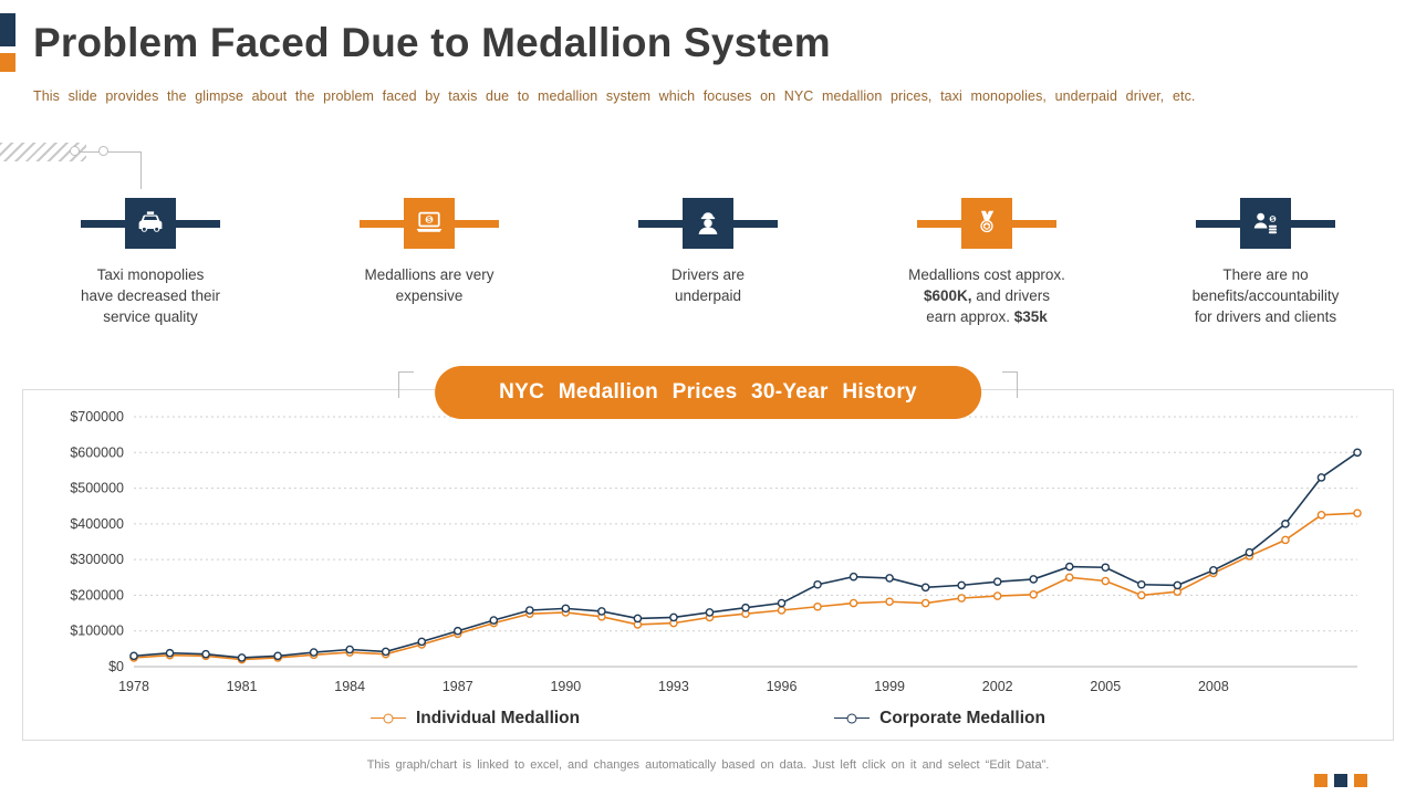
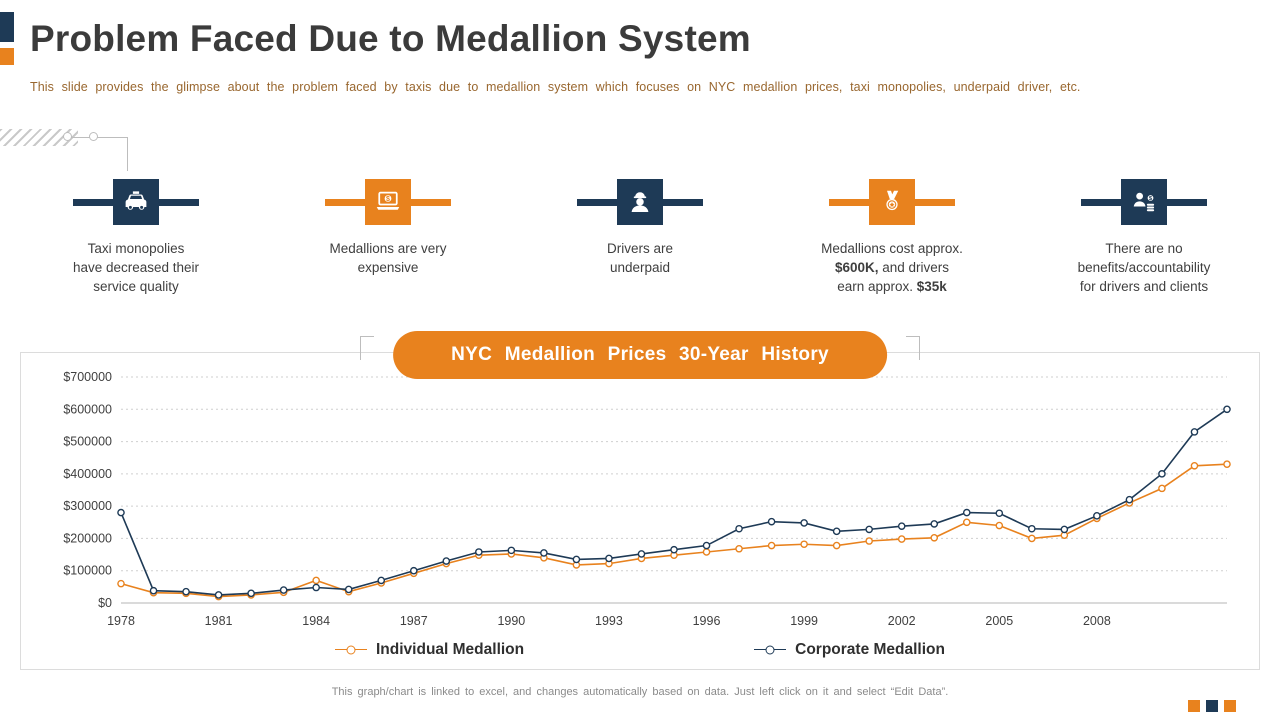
Individual Medallion/1978: $20000 -> $60000
Corporate Medallion/1978: $30000 -> $280000
Individual Medallion/1984: $40000 -> $70000
